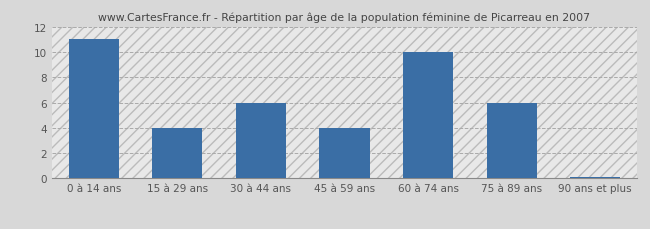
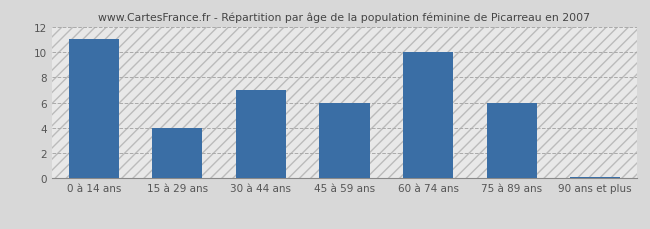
30 à 44 ans: 6.0 -> 7.0
45 à 59 ans: 4.0 -> 6.0
